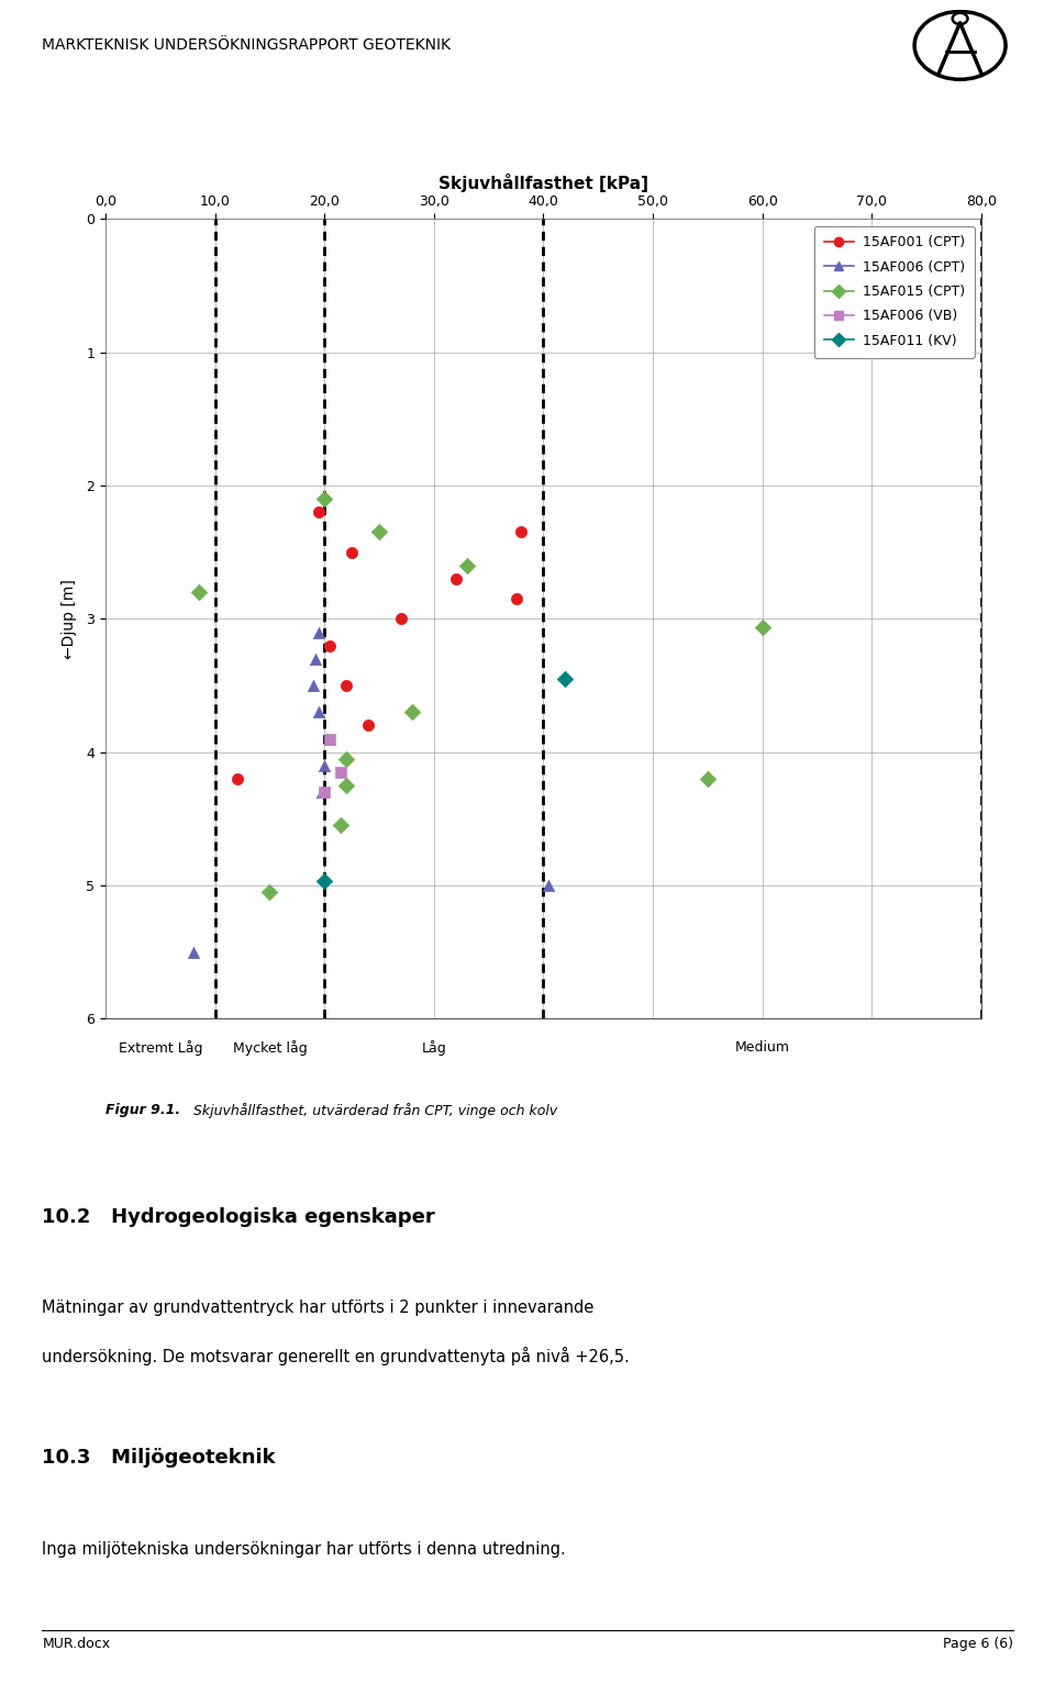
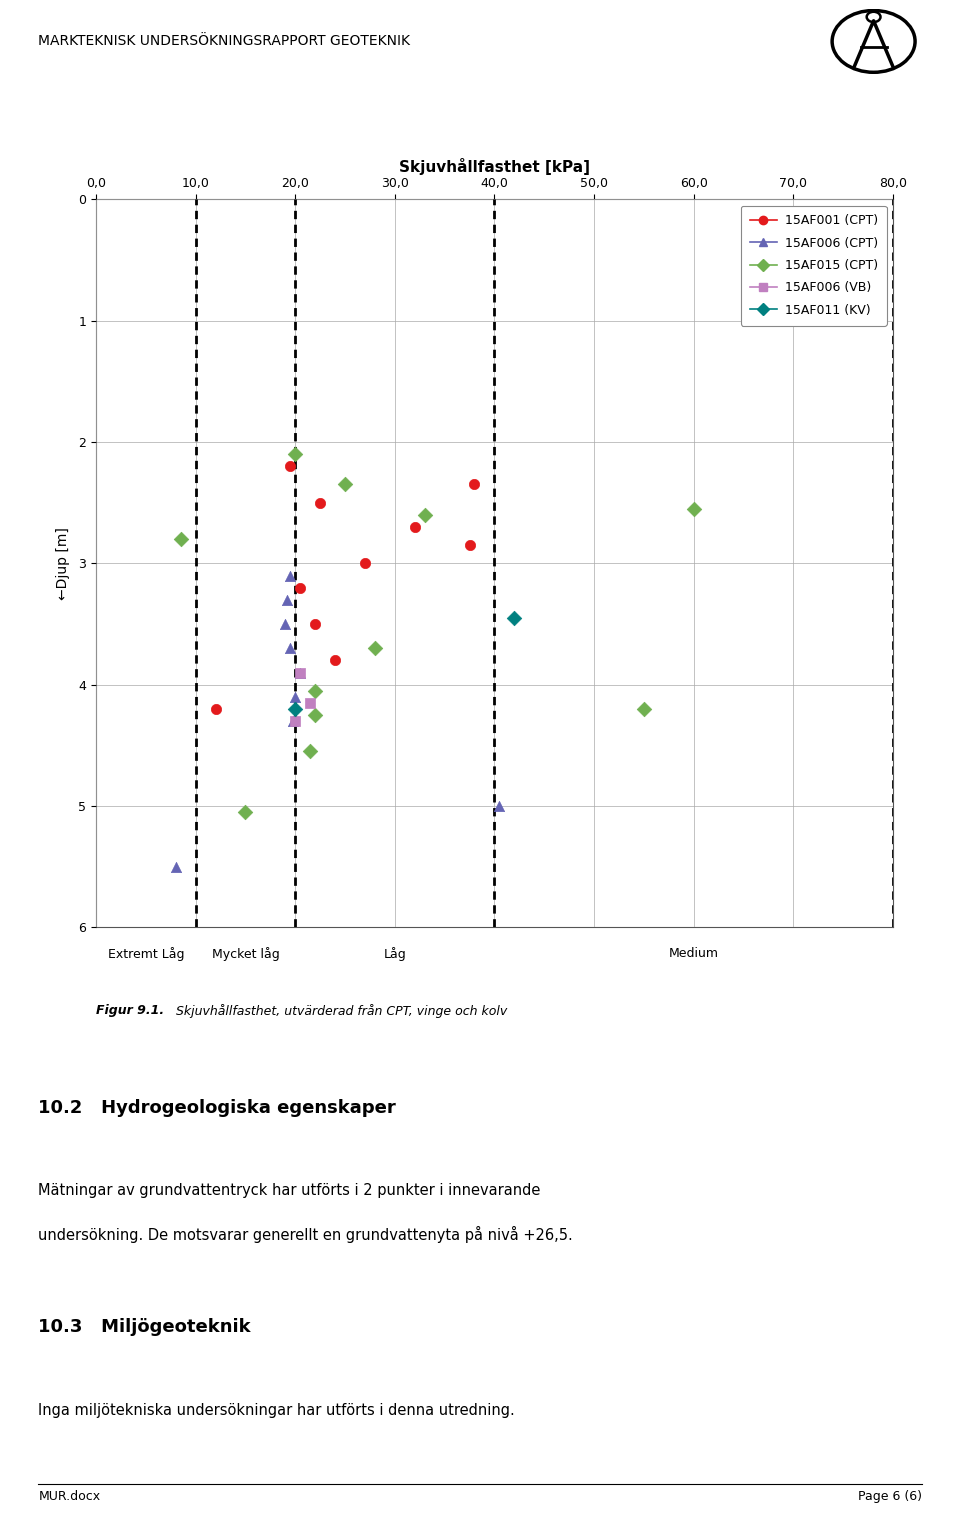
Skjuvhållfasthet [kPa]/15AF011 (KV)/20,0: 4.97 -> 4.20
Skjuvhållfasthet [kPa]/15AF015 (CPT)/60,0: 3.06 -> 2.55
